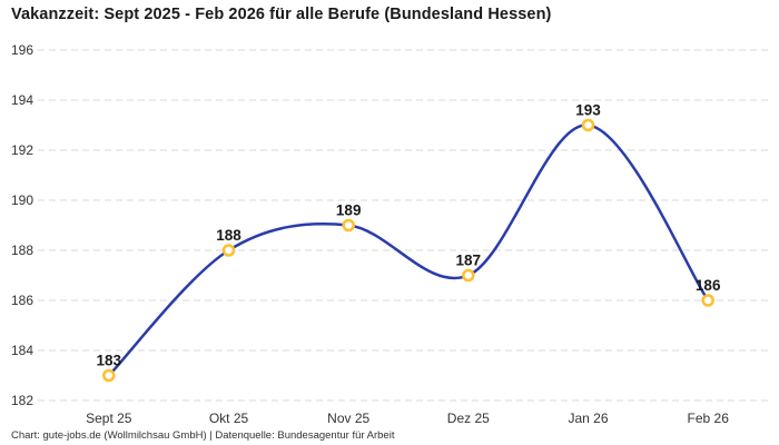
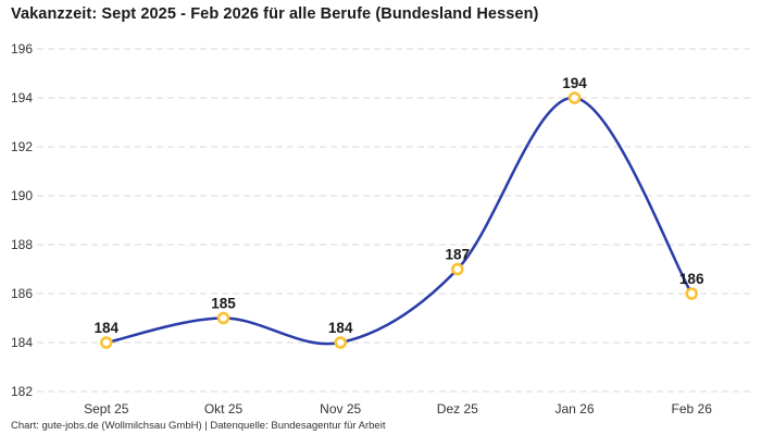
Sept 25: 183 -> 184
Okt 25: 188 -> 185
Nov 25: 189 -> 184
Jan 26: 193 -> 194
